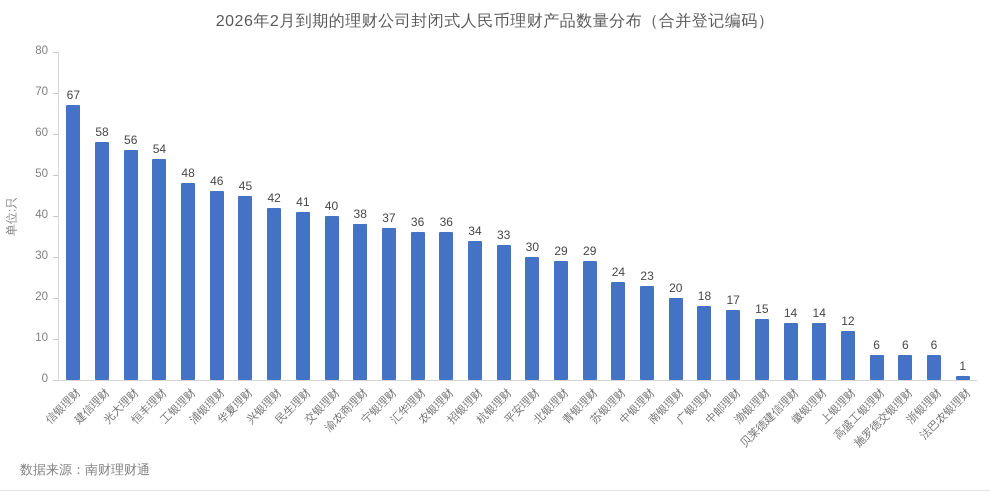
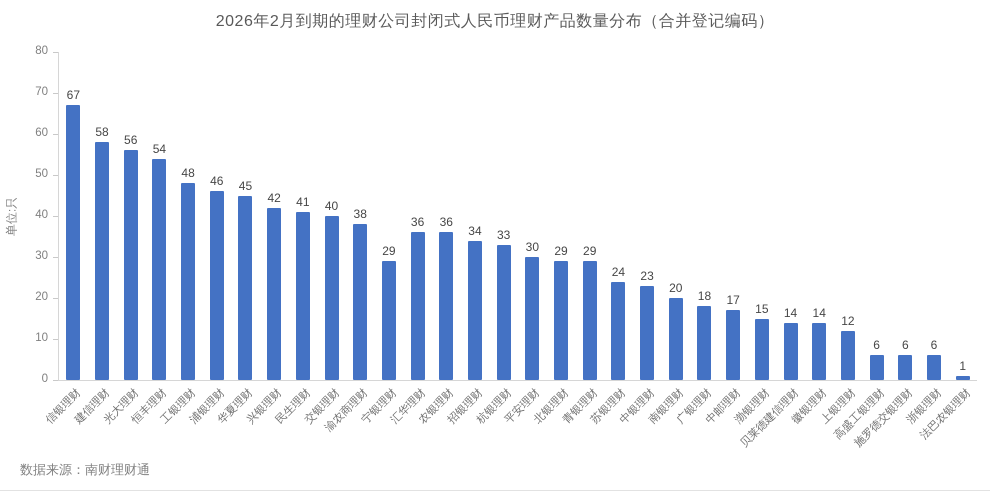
宁银理财: 37 -> 29
